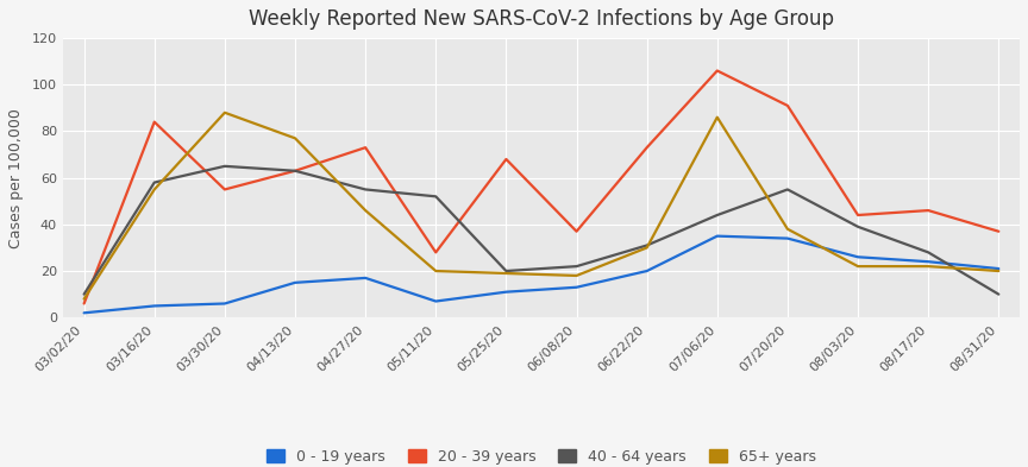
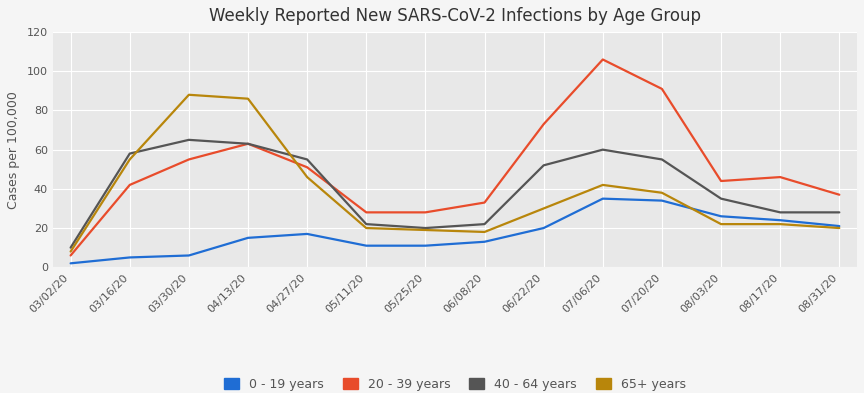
20 - 39 years/03/16/20: 84 -> 42
65+ years/04/13/20: 77 -> 86
20 - 39 years/04/27/20: 73 -> 51
0 - 19 years/05/11/20: 7 -> 11
40 - 64 years/05/11/20: 52 -> 22
20 - 39 years/05/25/20: 68 -> 28
20 - 39 years/06/08/20: 37 -> 33
40 - 64 years/06/22/20: 31 -> 52
40 - 64 years/07/06/20: 44 -> 60
65+ years/07/06/20: 86 -> 42
40 - 64 years/08/03/20: 39 -> 35
40 - 64 years/08/31/20: 10 -> 28
